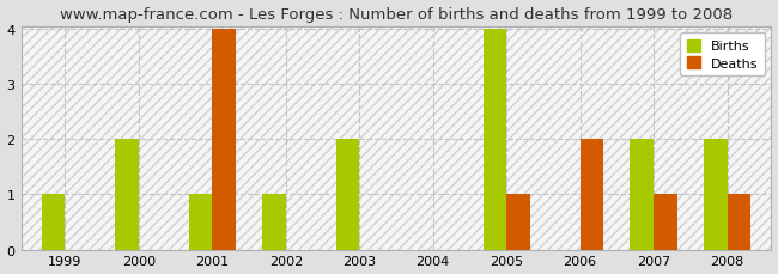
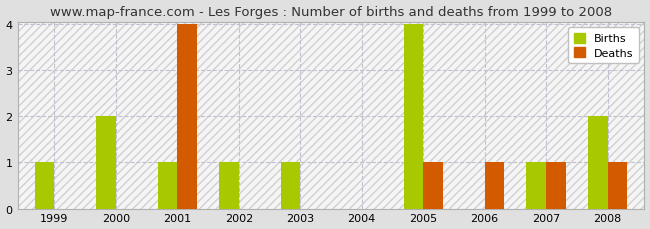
Births/2003: 2 -> 1
Deaths/2006: 2 -> 1
Births/2007: 2 -> 1
